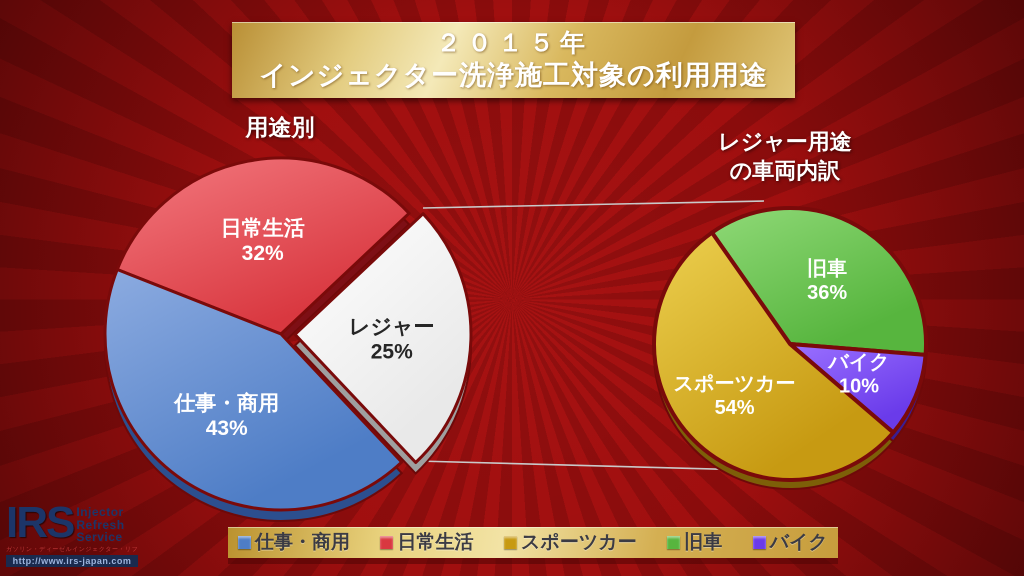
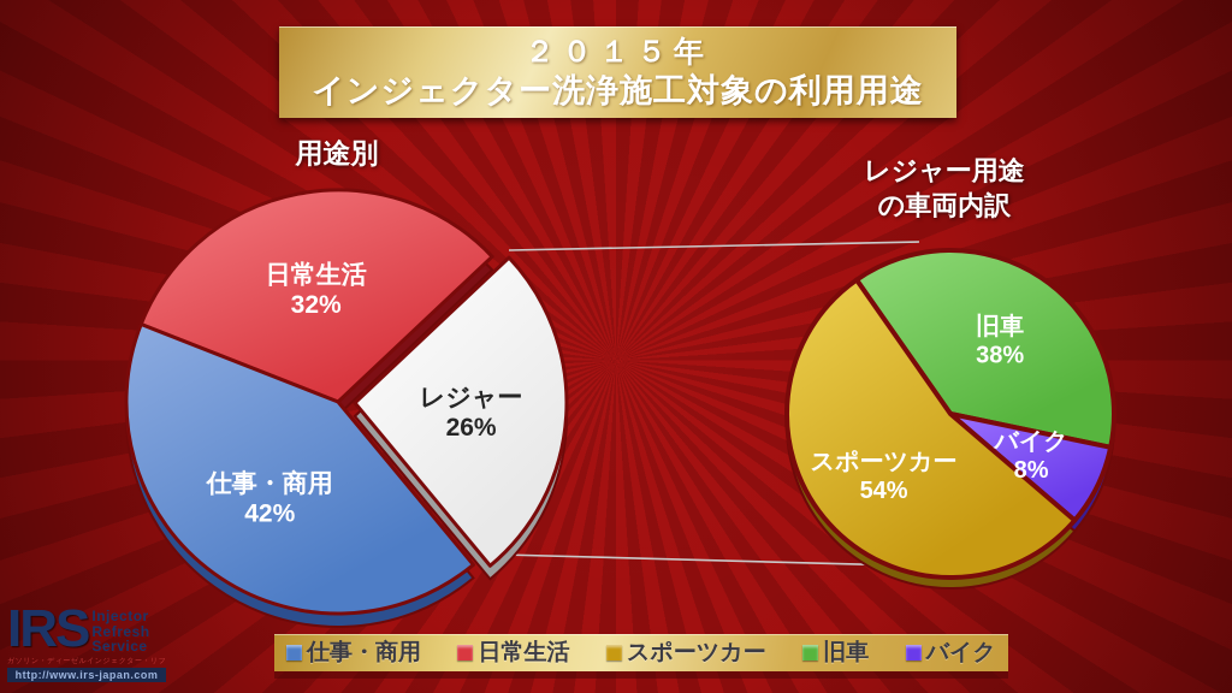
用途別/レジャー: 25% -> 26%
用途別/仕事・商用: 43% -> 42%
レジャー用途 の車両内訳/旧車: 36% -> 38%
レジャー用途 の車両内訳/バイク: 10% -> 8%
